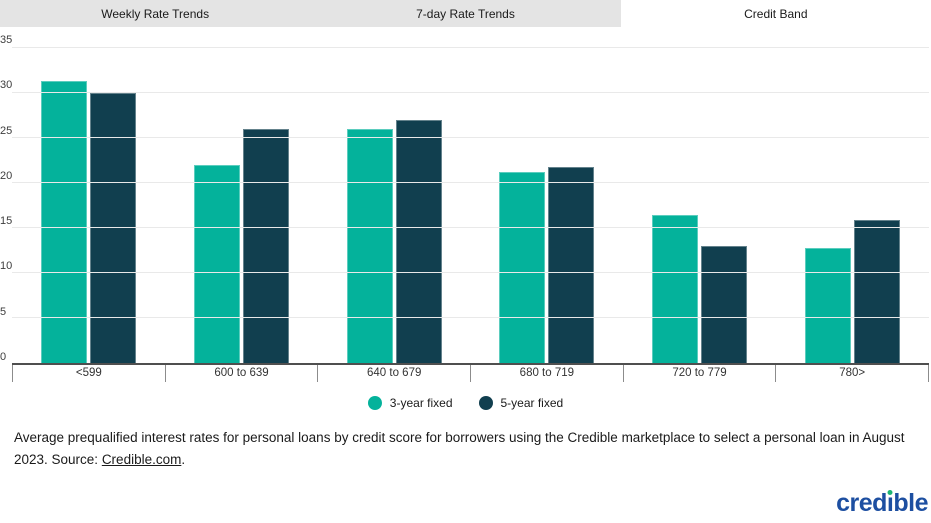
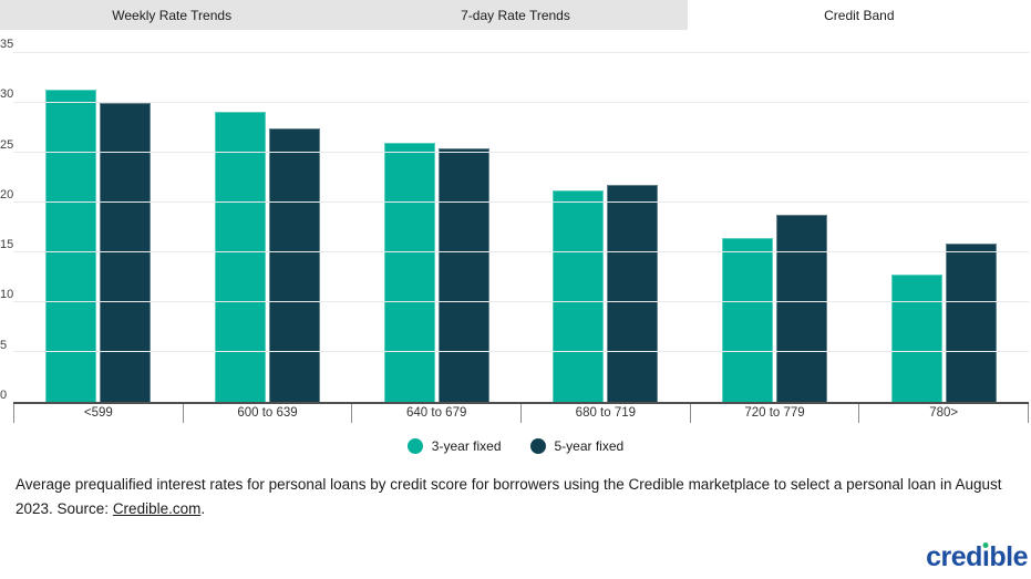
3-year fixed/600 to 639: 22 -> 29
5-year fixed/600 to 639: 26 -> 28
5-year fixed/640 to 679: 27 -> 26
5-year fixed/720 to 779: 13 -> 19
